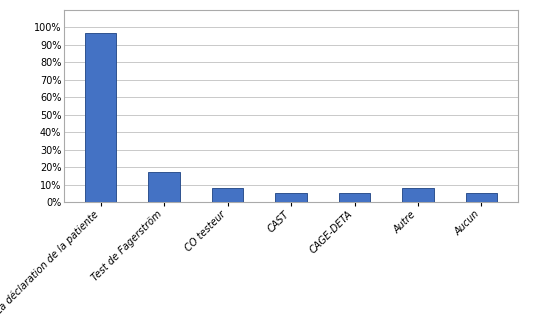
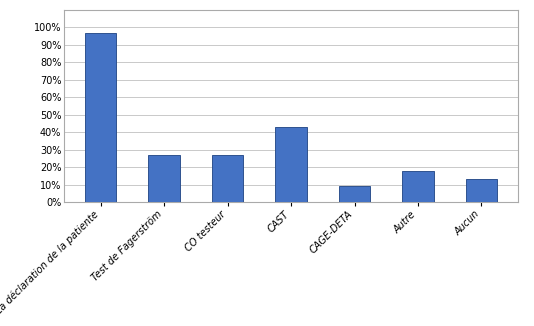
Test de Fagerström: 17% -> 27%
CO testeur: 8% -> 27%
CAST: 5% -> 43%
CAGE-DETA: 5% -> 9%
Autre: 8% -> 18%
Aucun: 5% -> 13%
